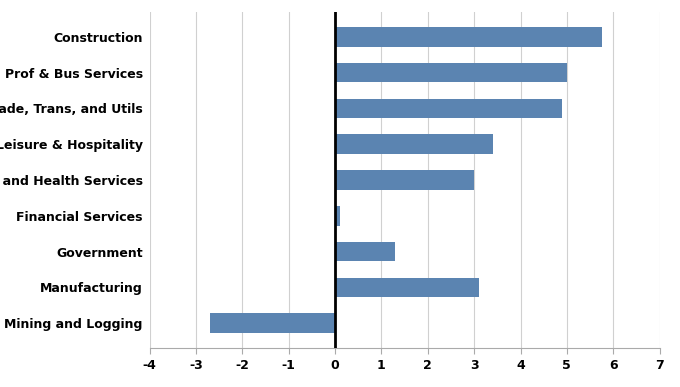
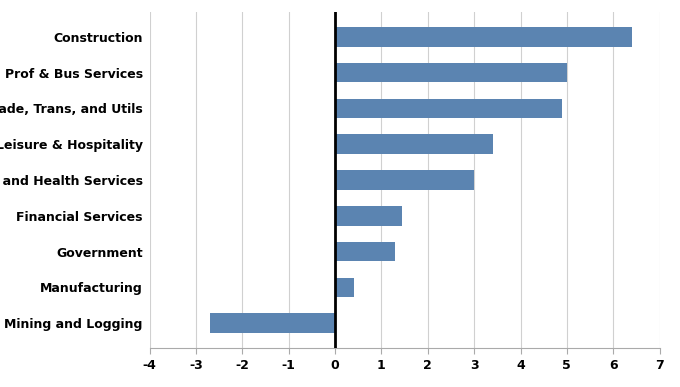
Construction: 5.75 -> 6.40
Financial Services: 0.10 -> 1.45
Manufacturing: 3.10 -> 0.40
